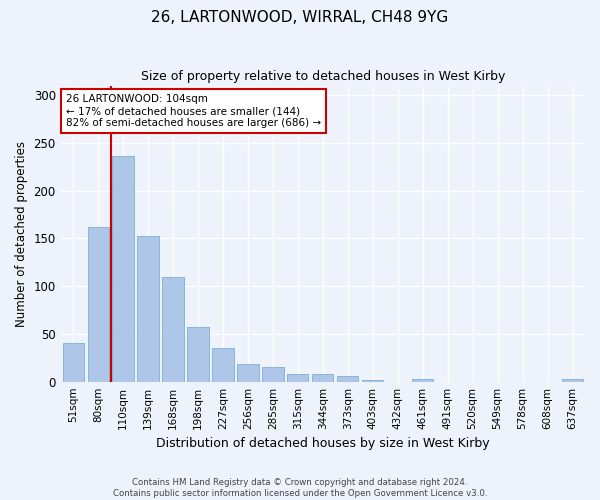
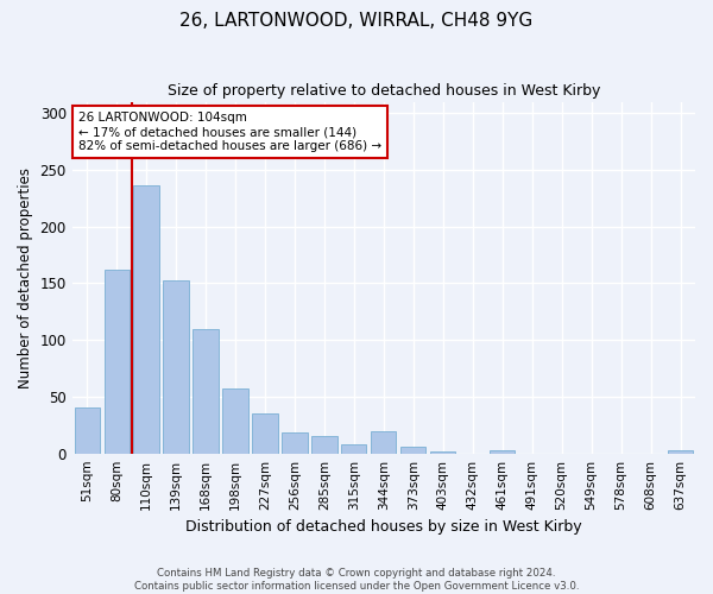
344sqm: 8 -> 20
